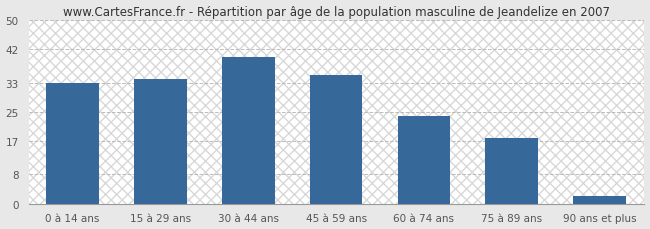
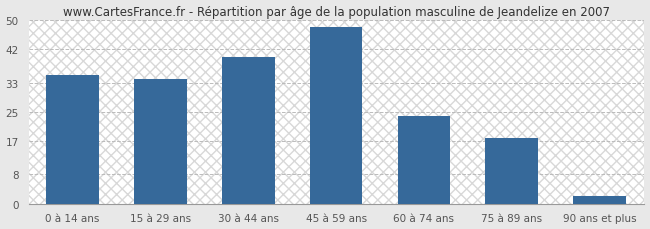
0 à 14 ans: 33 -> 35
45 à 59 ans: 35 -> 48
